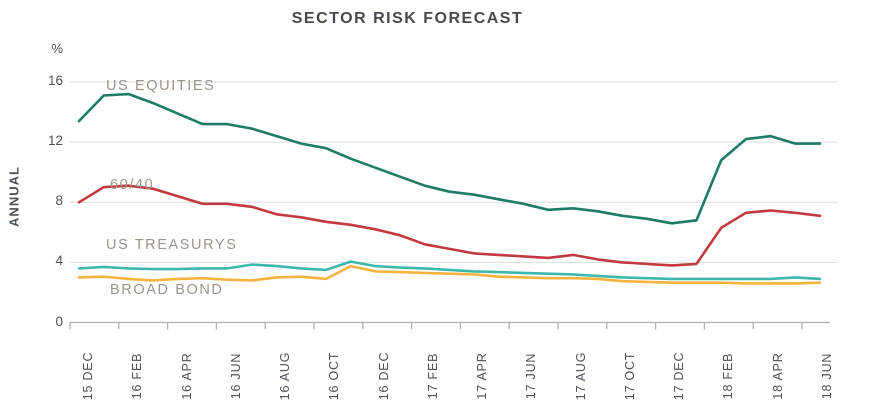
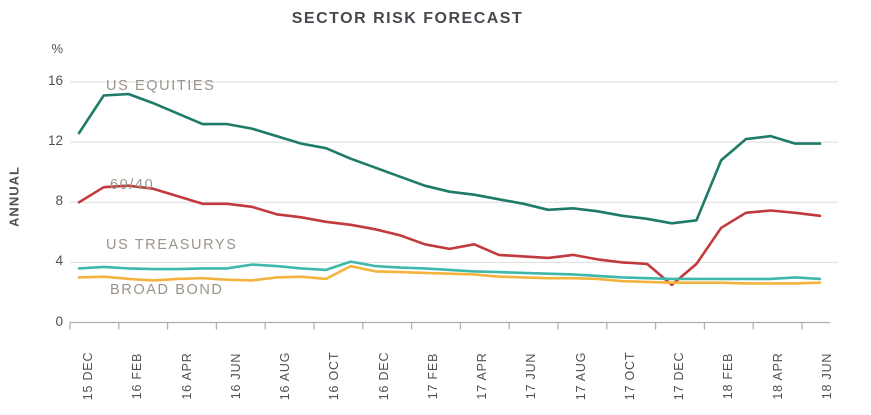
US EQUITIES/15 DEC: 13.4 -> 12.6
60/40/17 APR: 4.6 -> 5.2
60/40/17 DEC: 3.8 -> 2.5
